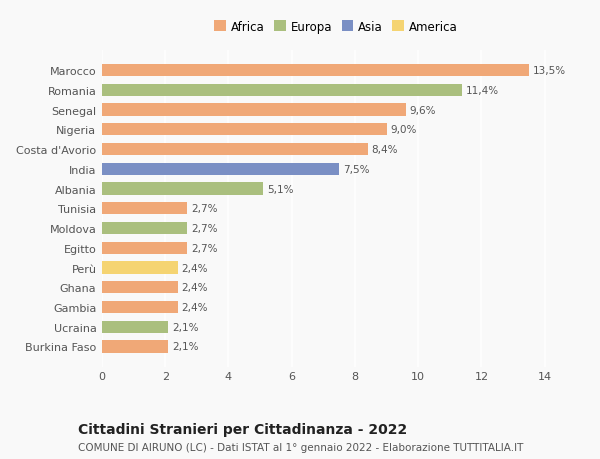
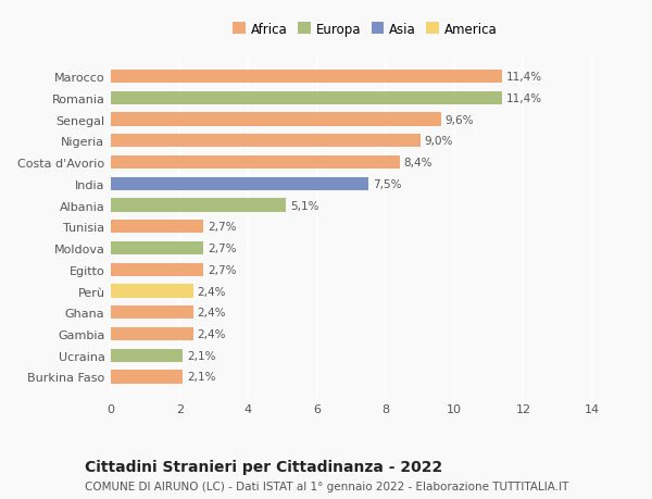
Marocco: 13,5% -> 11,4%
